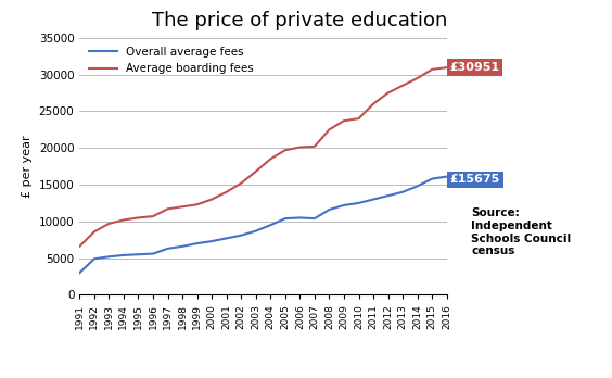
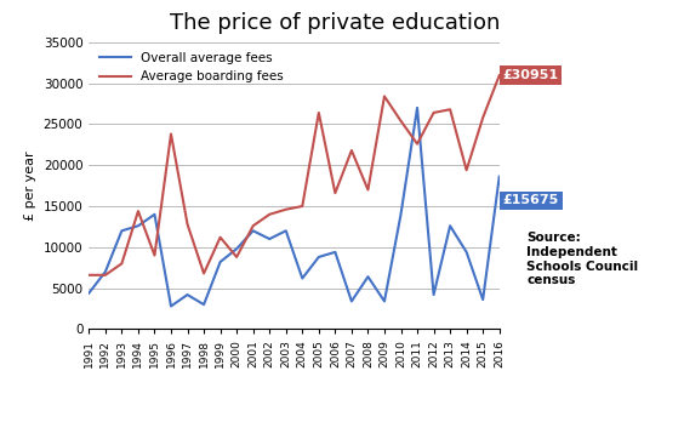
Overall average fees/1991: 3000 -> 4400
Overall average fees/1992: 4900 -> 7000
Average boarding fees/1992: 8600 -> 6600
Overall average fees/1993: 5200 -> 12000
Average boarding fees/1993: 9700 -> 8000
Overall average fees/1994: 5400 -> 12600
Average boarding fees/1994: 10200 -> 14400
Overall average fees/1995: 5500 -> 14000
Average boarding fees/1995: 10500 -> 9000
Overall average fees/1996: 5600 -> 2800
Average boarding fees/1996: 10700 -> 23800
Overall average fees/1997: 6300 -> 4200
Average boarding fees/1997: 11700 -> 12800
Overall average fees/1998: 6600 -> 3000
Average boarding fees/1998: 12000 -> 6800
Overall average fees/1999: 7000 -> 8200
Average boarding fees/1999: 12300 -> 11200
Overall average fees/2000: 7300 -> 9800
Average boarding fees/2000: 13000 -> 8800
Overall average fees/2001: 7700 -> 12000
Average boarding fees/2001: 14000 -> 12600
Overall average fees/2002: 8100 -> 11000
Average boarding fees/2002: 15200 -> 14000
Overall average fees/2003: 8700 -> 12000
Average boarding fees/2003: 16800 -> 14600
Overall average fees/2004: 9500 -> 6200
Average boarding fees/2004: 18500 -> 15000
Overall average fees/2005: 10400 -> 8800
Average boarding fees/2005: 19700 -> 26400
Overall average fees/2006: 10500 -> 9400
Average boarding fees/2006: 20100 -> 16600
Overall average fees/2007: 10400 -> 3400
Average boarding fees/2007: 20200 -> 21800
Overall average fees/2008: 11600 -> 6400
Average boarding fees/2008: 22500 -> 17000
Overall average fees/2009: 12200 -> 3400
Average boarding fees/2009: 23700 -> 28400
Overall average fees/2010: 12500 -> 14000
Average boarding fees/2010: 24000 -> 25400
Overall average fees/2011: 13000 -> 27000
Average boarding fees/2011: 26000 -> 22600
Overall average fees/2012: 13500 -> 4200
Average boarding fees/2012: 27500 -> 26400
Overall average fees/2013: 14000 -> 12600
Average boarding fees/2013: 28500 -> 26800
Overall average fees/2014: 14800 -> 9400
Average boarding fees/2014: 29500 -> 19400
Overall average fees/2015: 15800 -> 3600
Average boarding fees/2015: 30700 -> 25800
Overall average fees/2016: 16100 -> 18600
